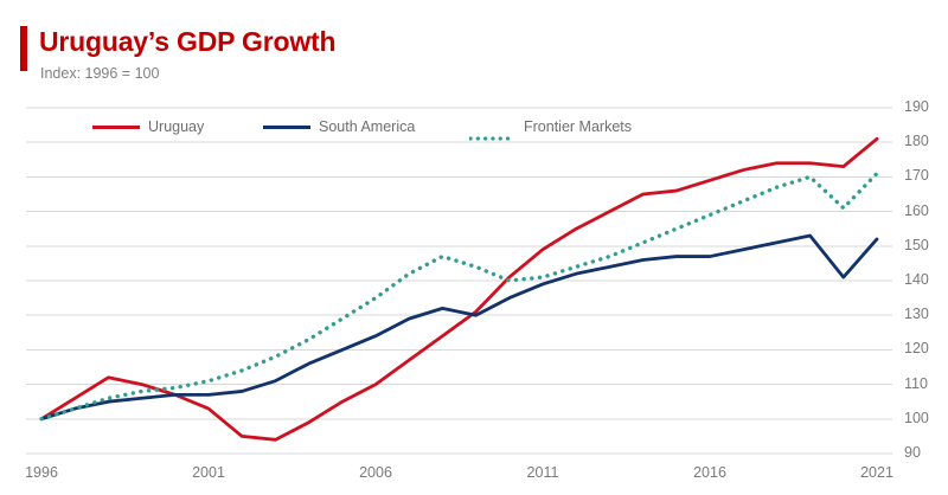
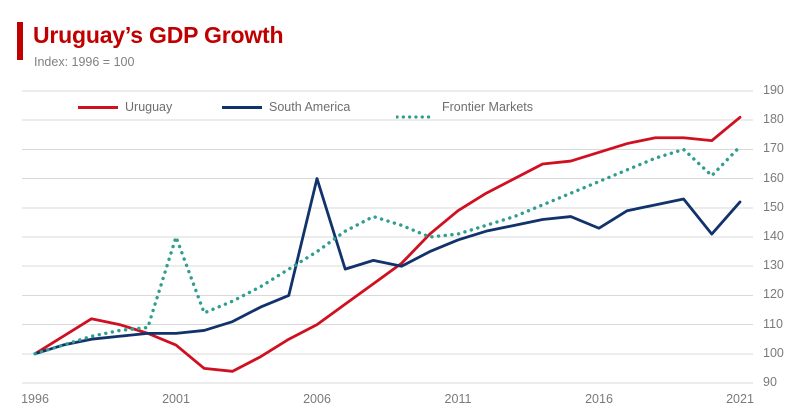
Frontier Markets/2001: 111 -> 140
South America/2006: 124 -> 160
South America/2016: 147 -> 143
